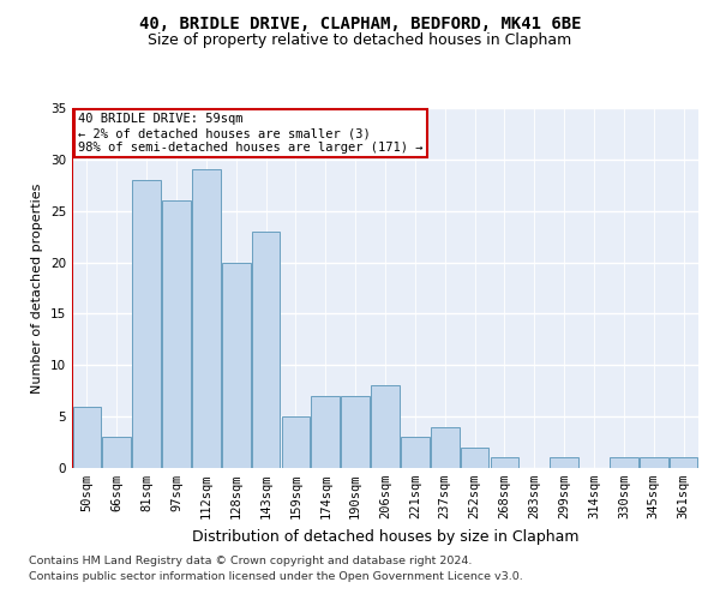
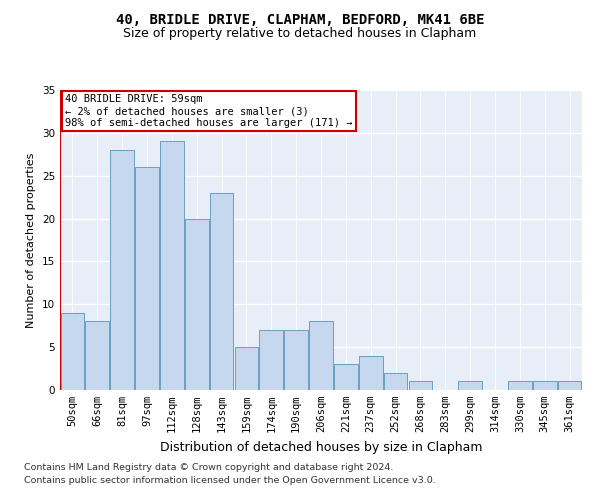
50sqm: 6 -> 9
66sqm: 3 -> 8
